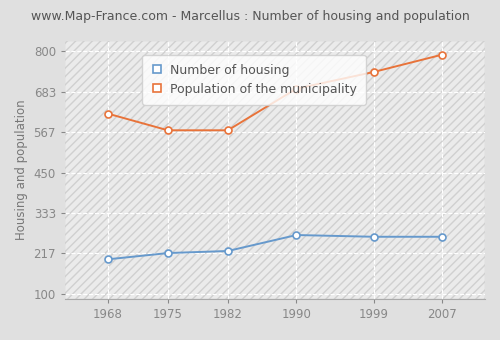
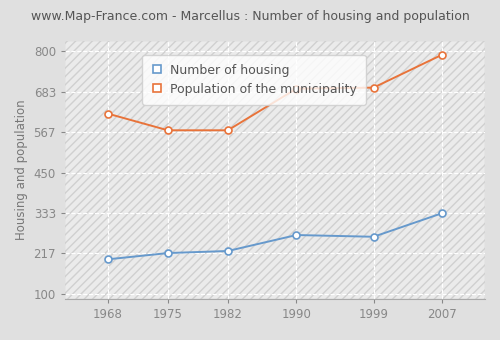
Population of the municipality/1999: 740 -> 695
Number of housing/2007: 265 -> 333
